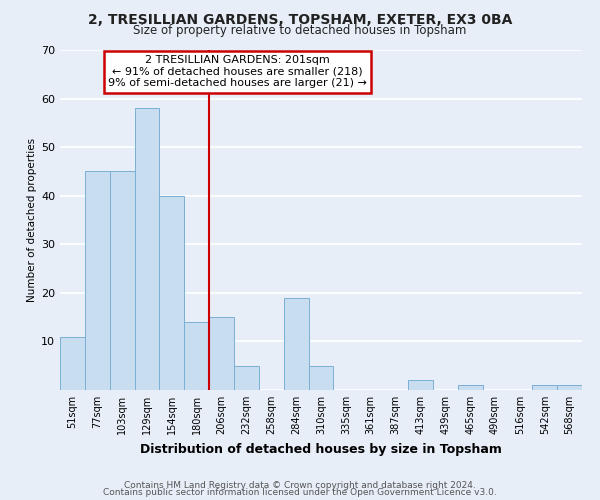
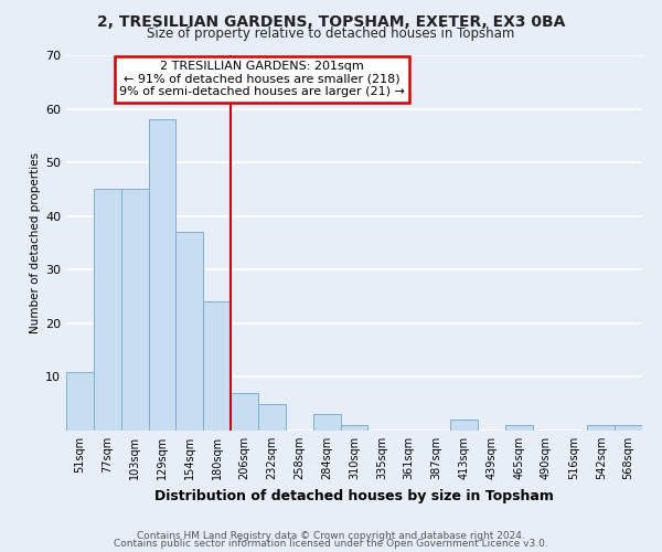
154sqm: 40 -> 37
180sqm: 14 -> 24
206sqm: 15 -> 7
284sqm: 19 -> 3
310sqm: 5 -> 1
